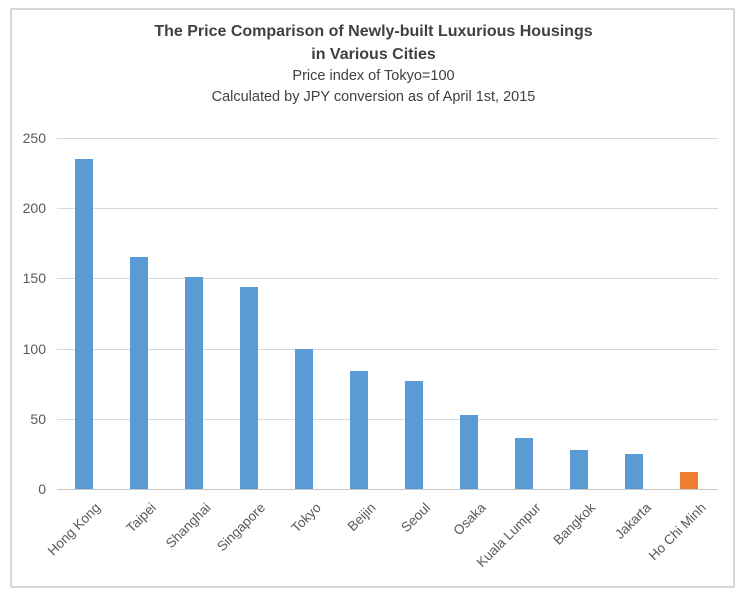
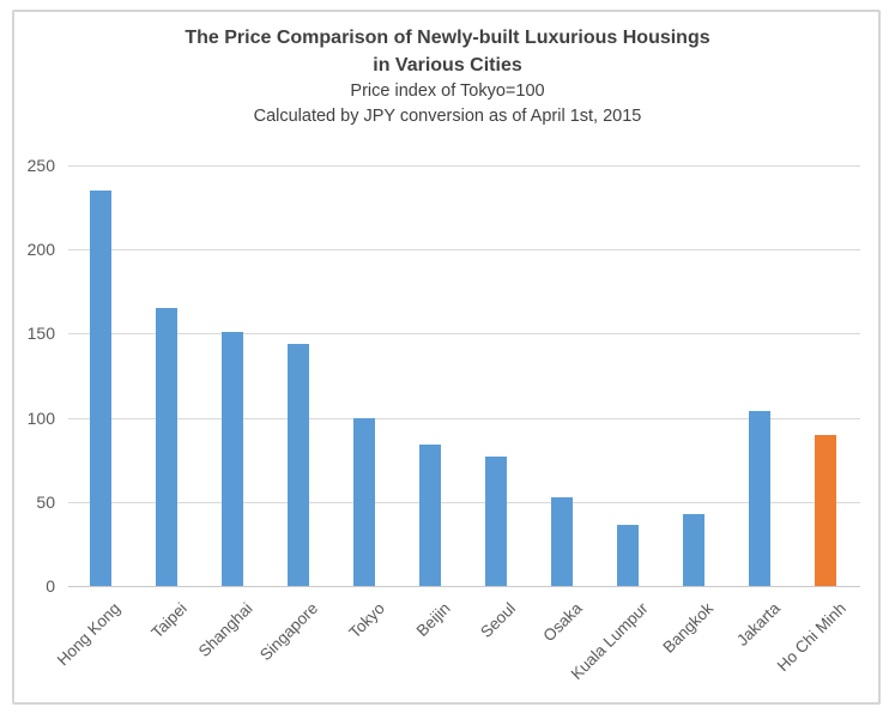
Bangkok: 28 -> 43
Jakarta: 25 -> 104
Ho Chi Minh: 12 -> 90
